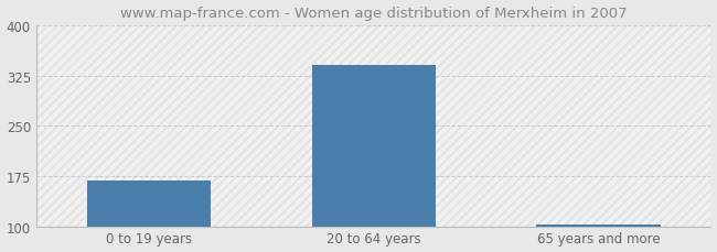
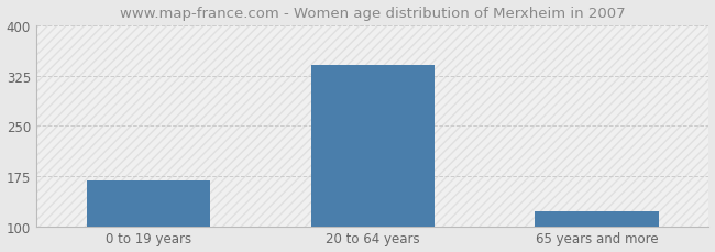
65 years and more: 103 -> 122
